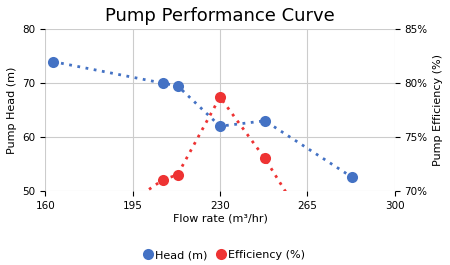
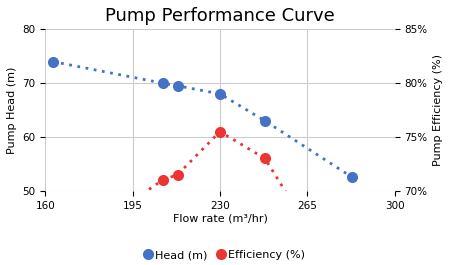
Head (m)/230: 62.0 -> 68.0
Efficiency (%)/230: 78.7% -> 75.5%
